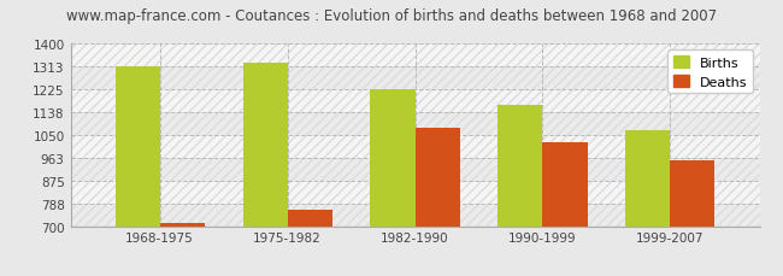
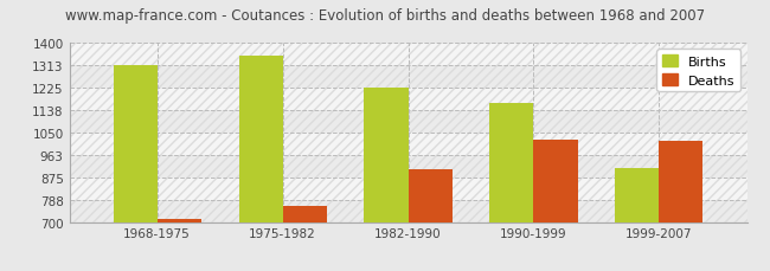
Births/1975-1982: 1325 -> 1350
Deaths/1982-1990: 1075 -> 905
Births/1999-2007: 1065 -> 910
Deaths/1999-2007: 950 -> 1018
